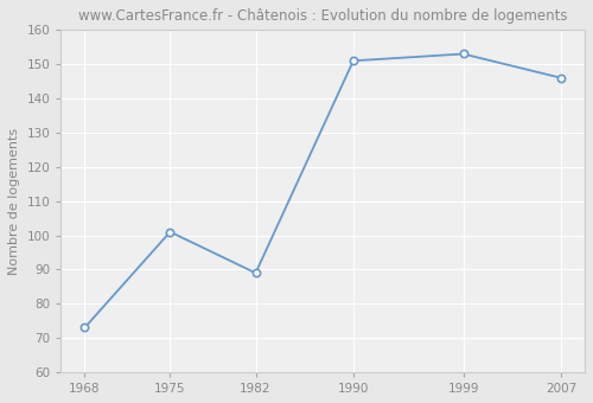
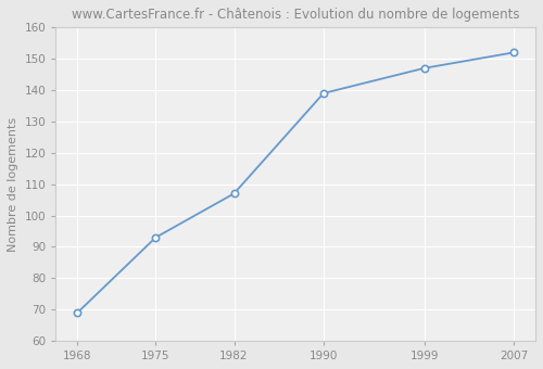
1968: 73 -> 69
1975: 101 -> 93
1982: 89 -> 107
1990: 151 -> 139
1999: 153 -> 147
2007: 146 -> 152
